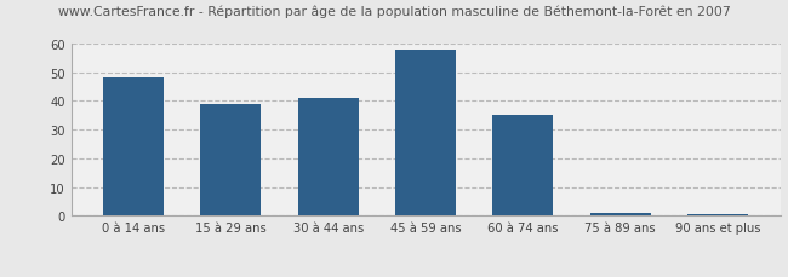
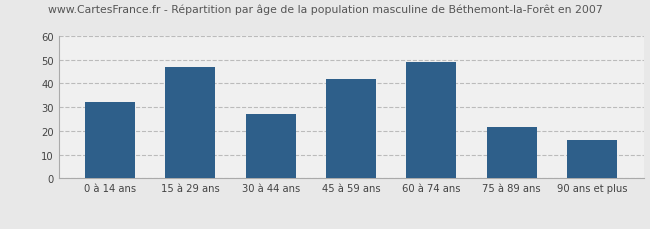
0 à 14 ans: 48.0 -> 32.0
15 à 29 ans: 39.0 -> 47.0
30 à 44 ans: 41.0 -> 27.0
45 à 59 ans: 58.0 -> 42.0
60 à 74 ans: 35.0 -> 49.0
75 à 89 ans: 1.2 -> 21.5
90 ans et plus: 0.4 -> 16.0
